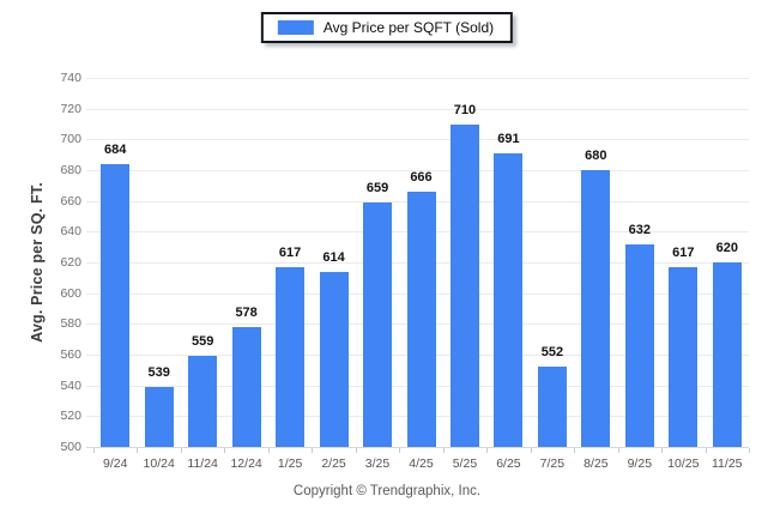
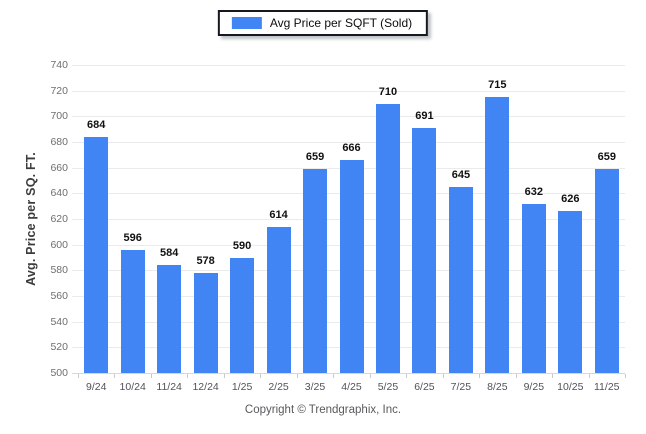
10/24: 539 -> 596
11/24: 559 -> 584
1/25: 617 -> 590
7/25: 552 -> 645
8/25: 680 -> 715
10/25: 617 -> 626
11/25: 620 -> 659
